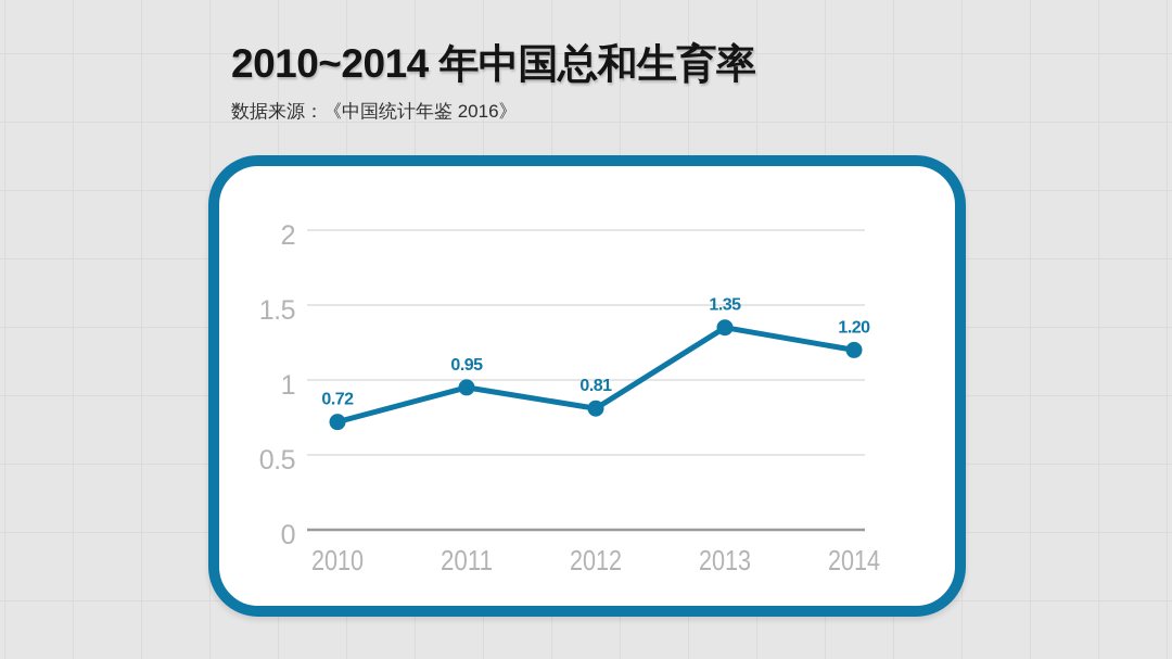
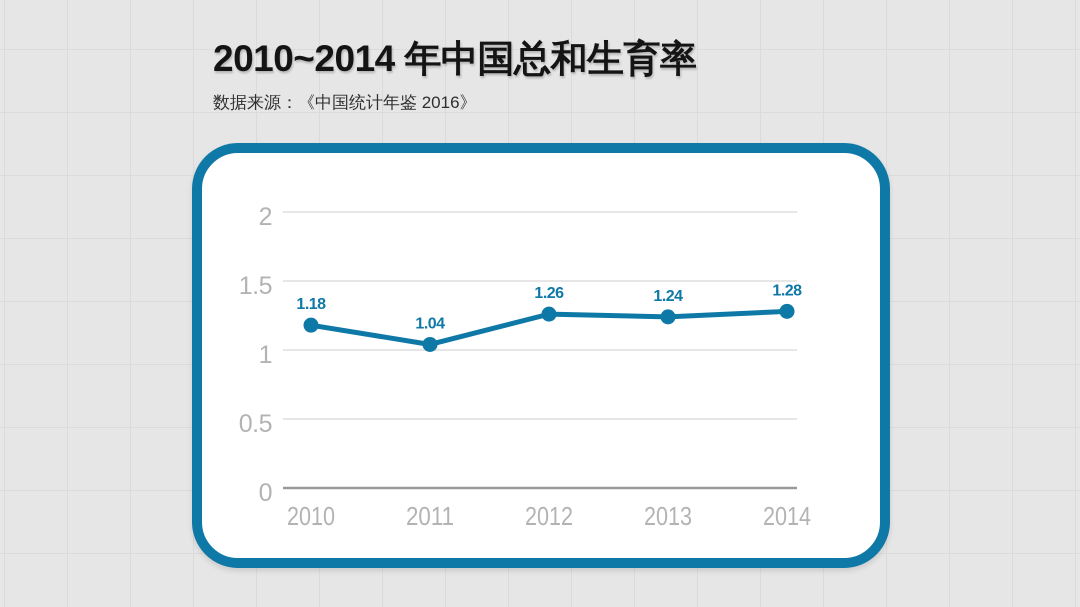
2010: 0.72 -> 1.18
2011: 0.95 -> 1.04
2012: 0.81 -> 1.26
2013: 1.35 -> 1.24
2014: 1.20 -> 1.28
